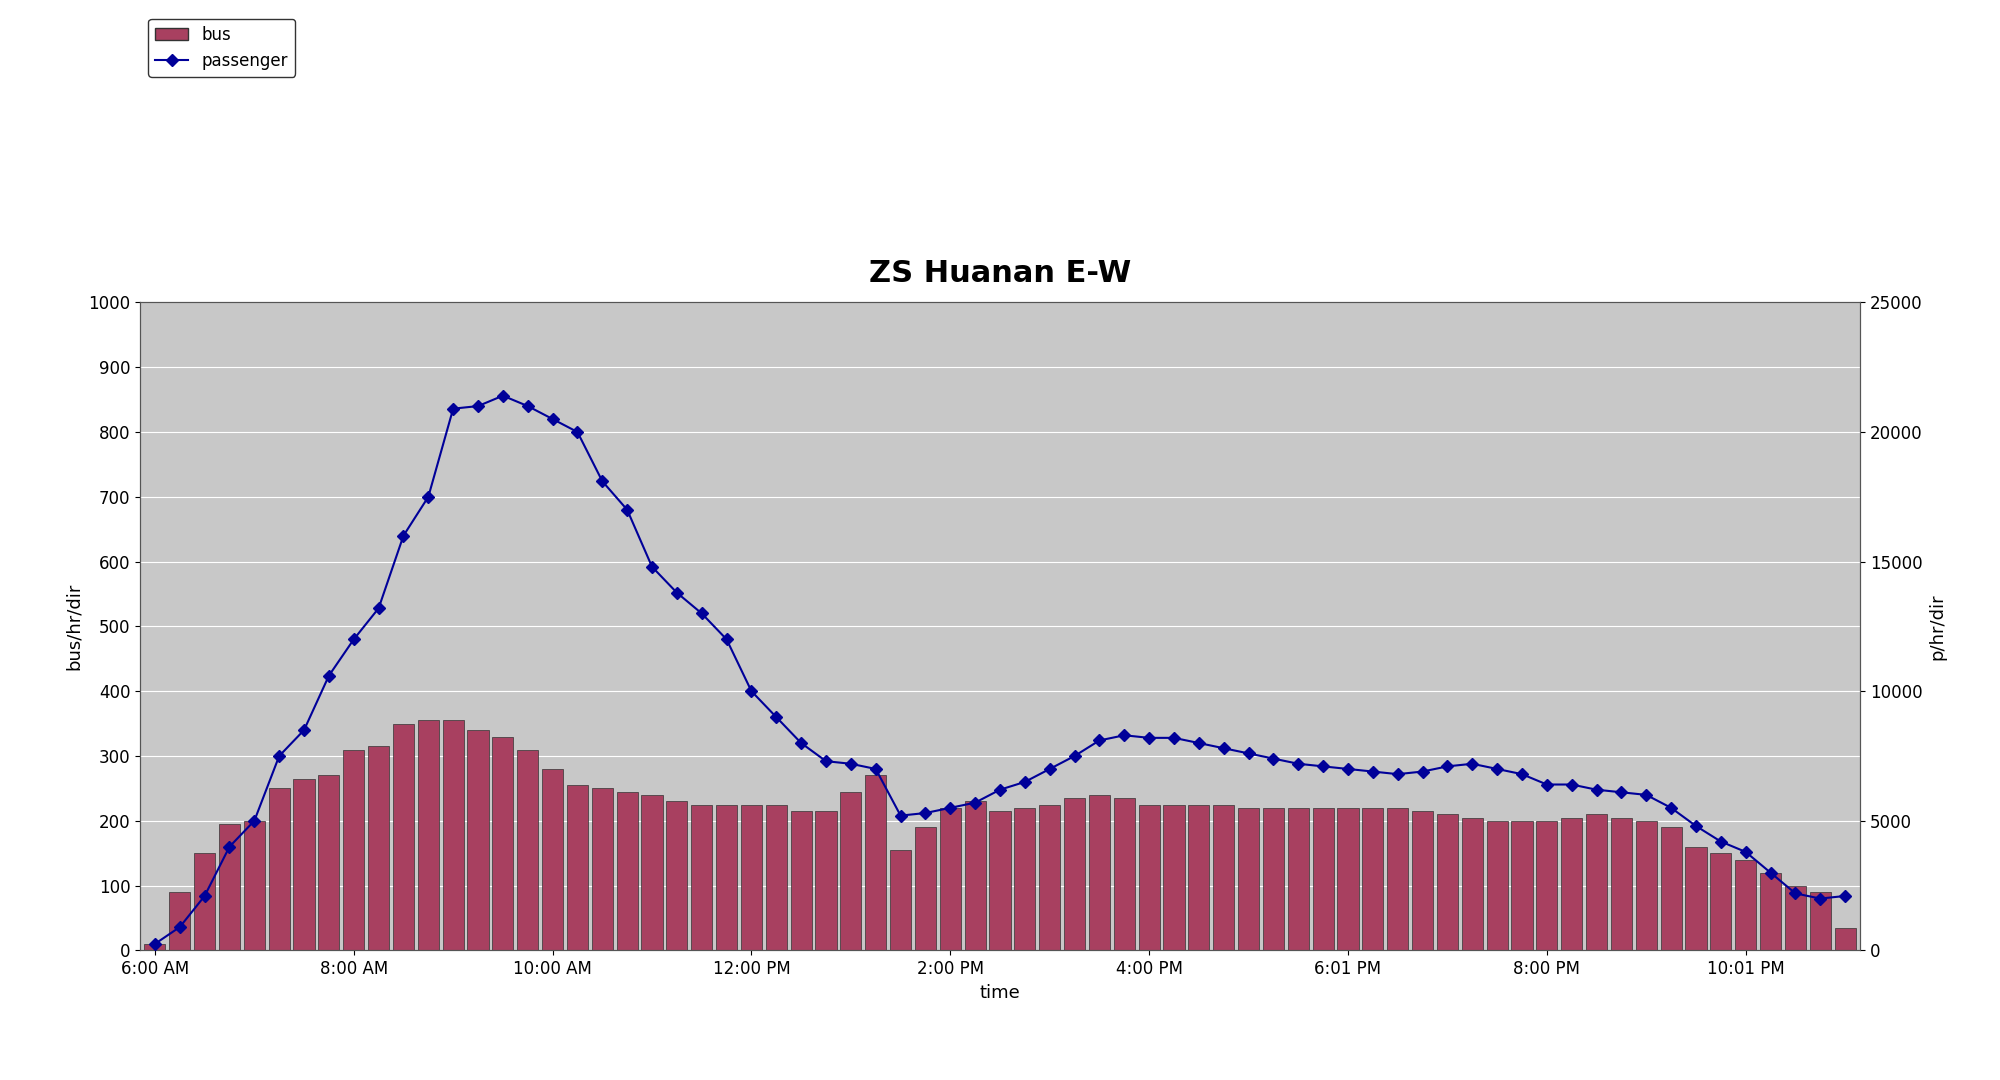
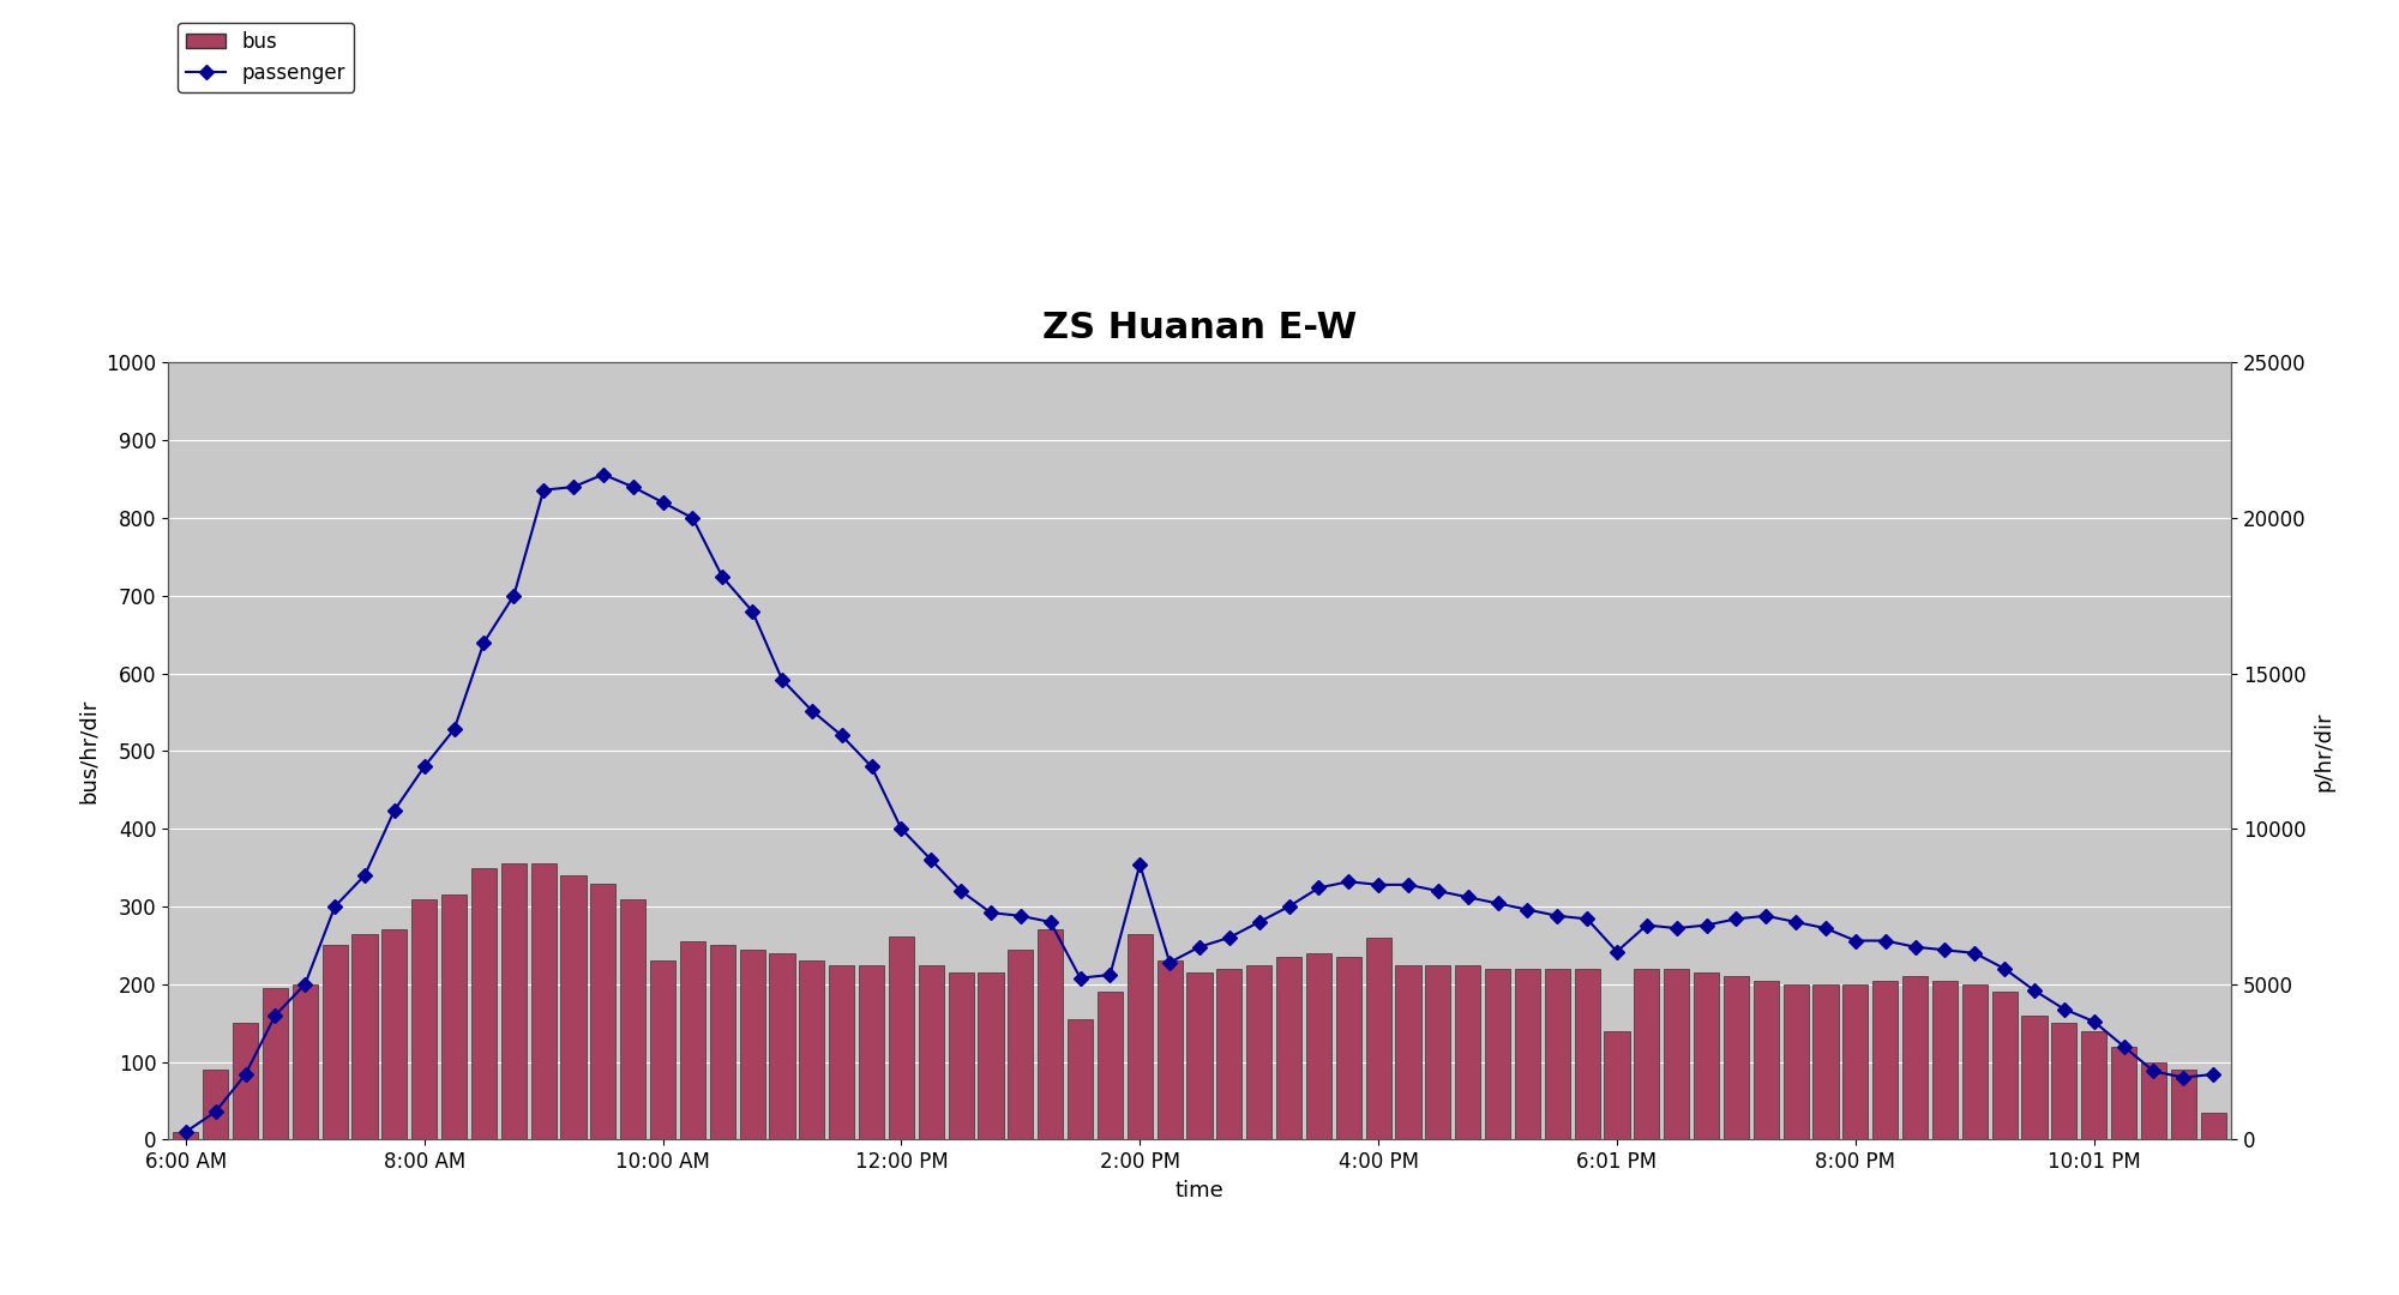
bus/10:00 AM: 280 -> 230
bus/12:00 PM: 225 -> 262
bus/2:00 PM: 220 -> 264
passenger/2:00 PM: 5500 -> 8850
bus/4:00 PM: 225 -> 260
bus/6:01 PM: 220 -> 140
passenger/6:01 PM: 7000 -> 6050
